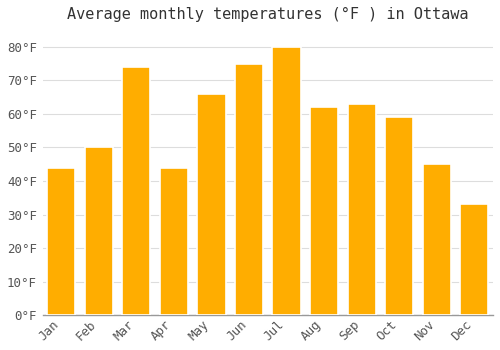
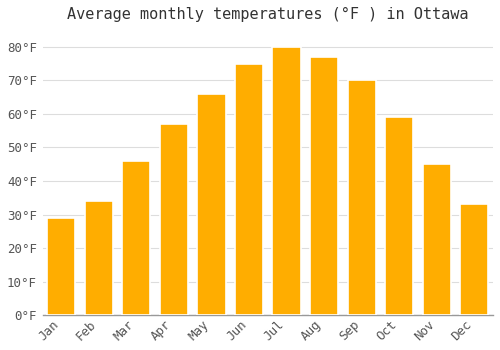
Jan: 44°F -> 29°F
Feb: 50°F -> 34°F
Mar: 74°F -> 46°F
Apr: 44°F -> 57°F
Aug: 62°F -> 77°F
Sep: 63°F -> 70°F
